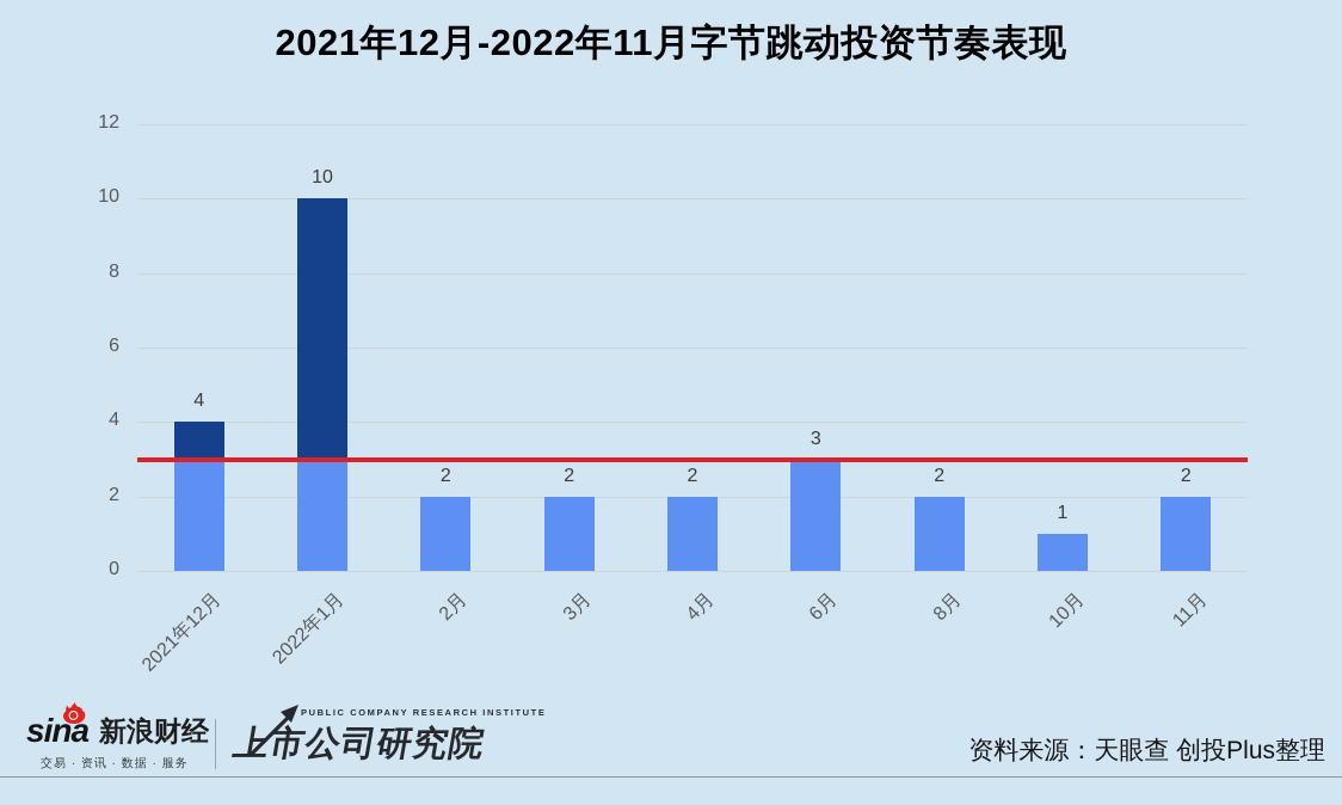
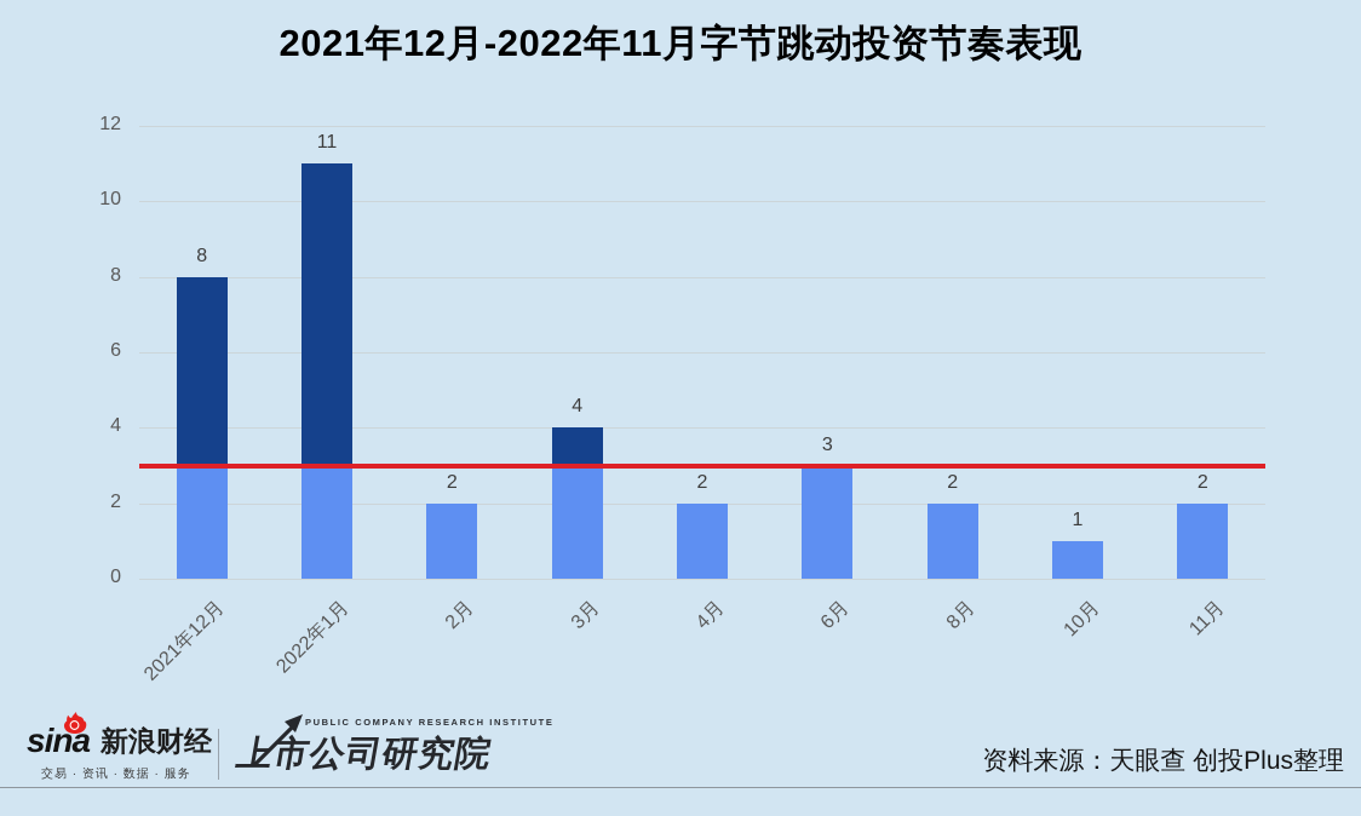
2021年12月: 4 -> 8
2022年1月: 10 -> 11
3月: 2 -> 4
